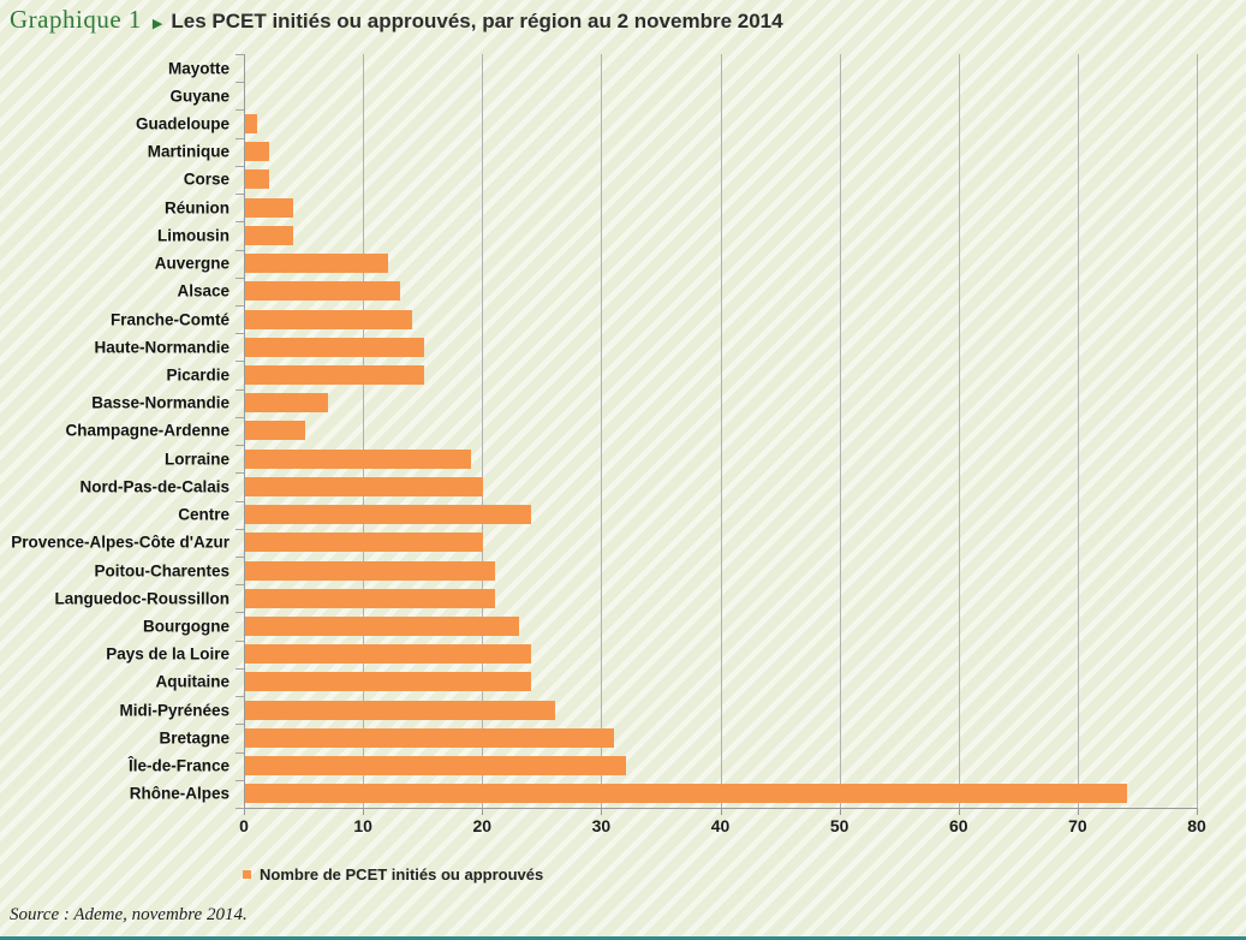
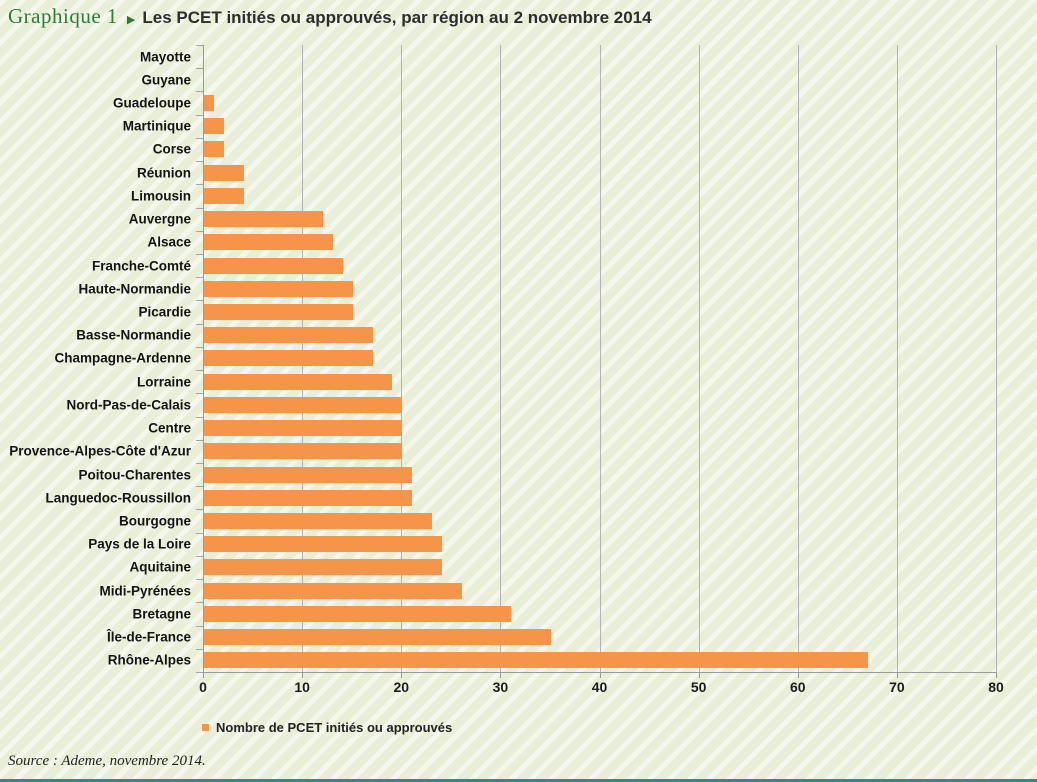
Basse-Normandie: 7 -> 17
Champagne-Ardenne: 5 -> 17
Centre: 24 -> 20
Île-de-France: 32 -> 35
Rhône-Alpes: 74 -> 67
